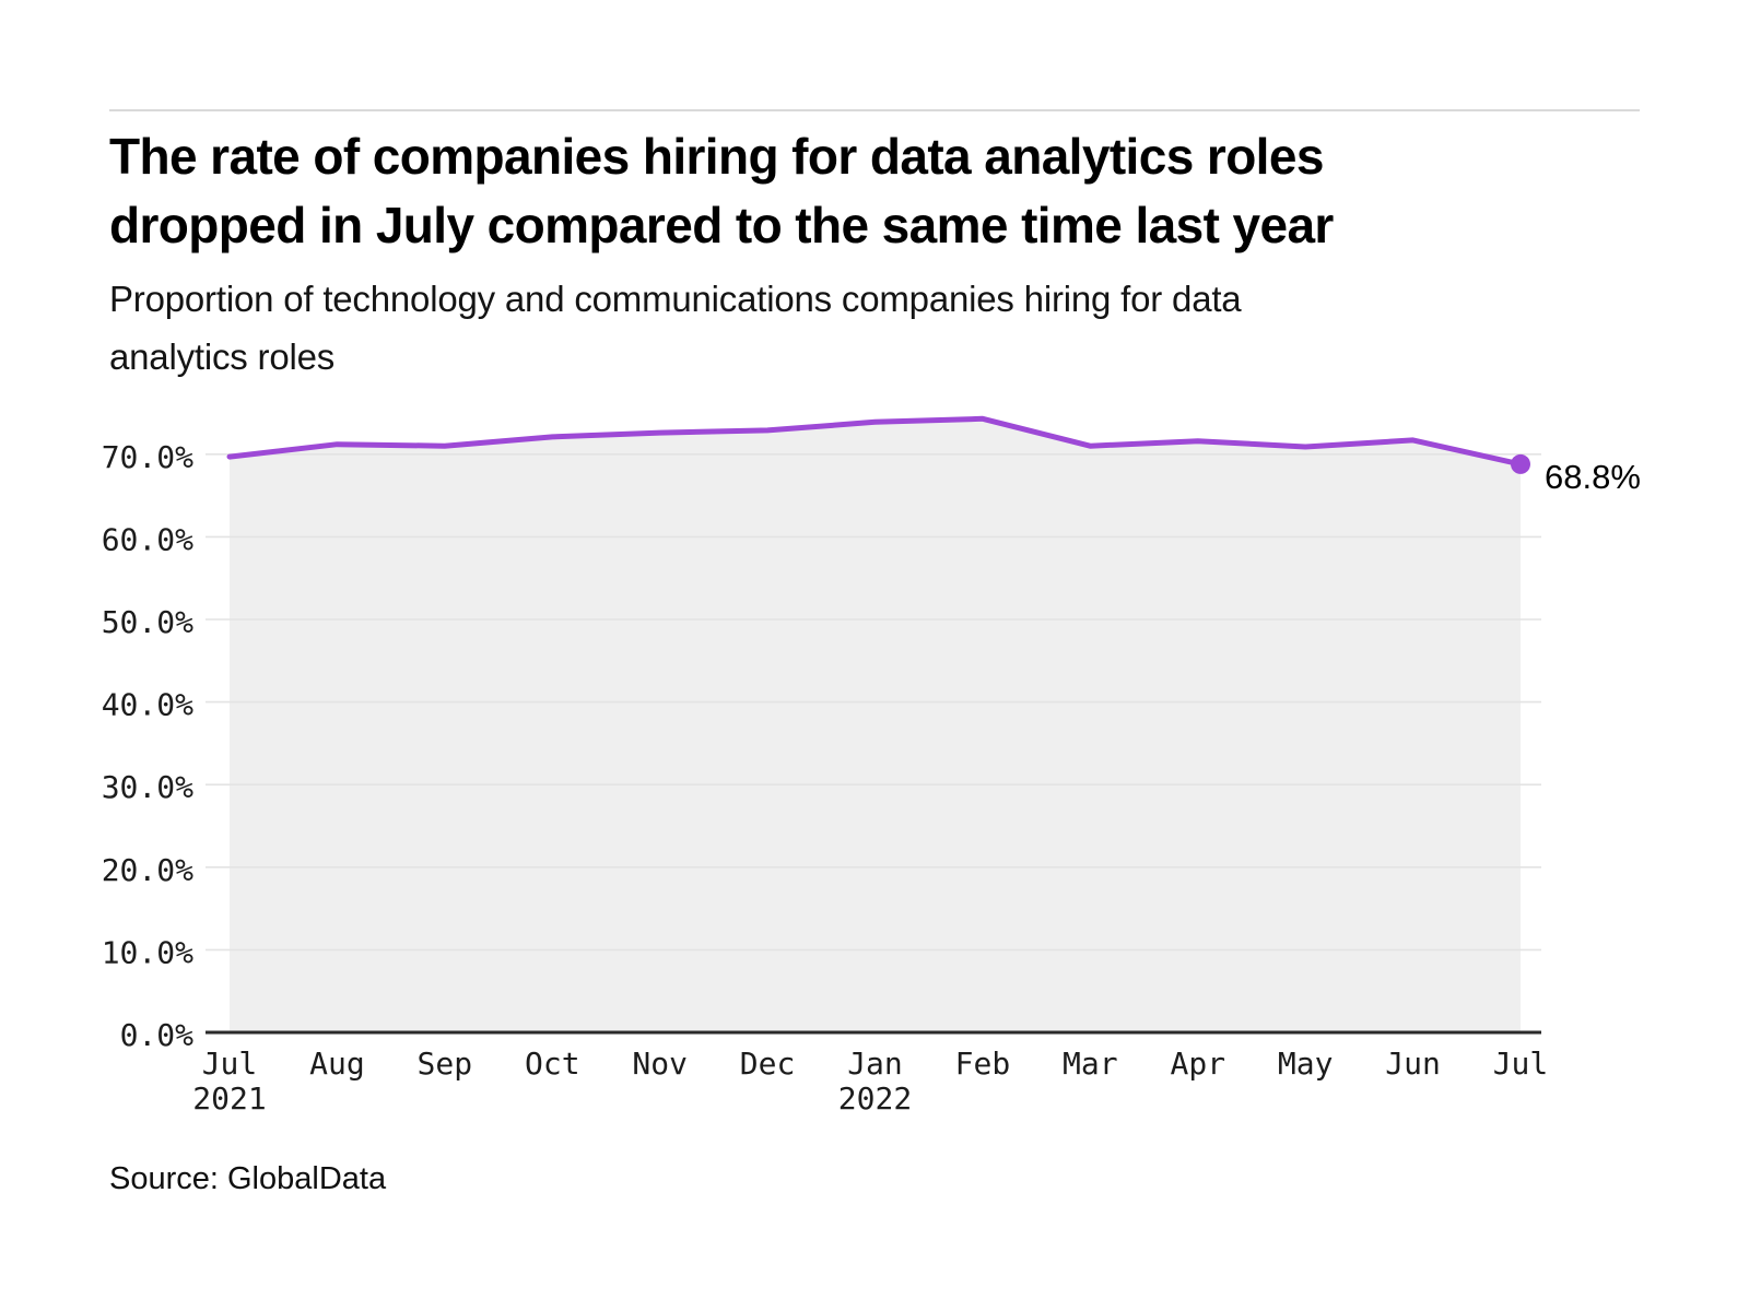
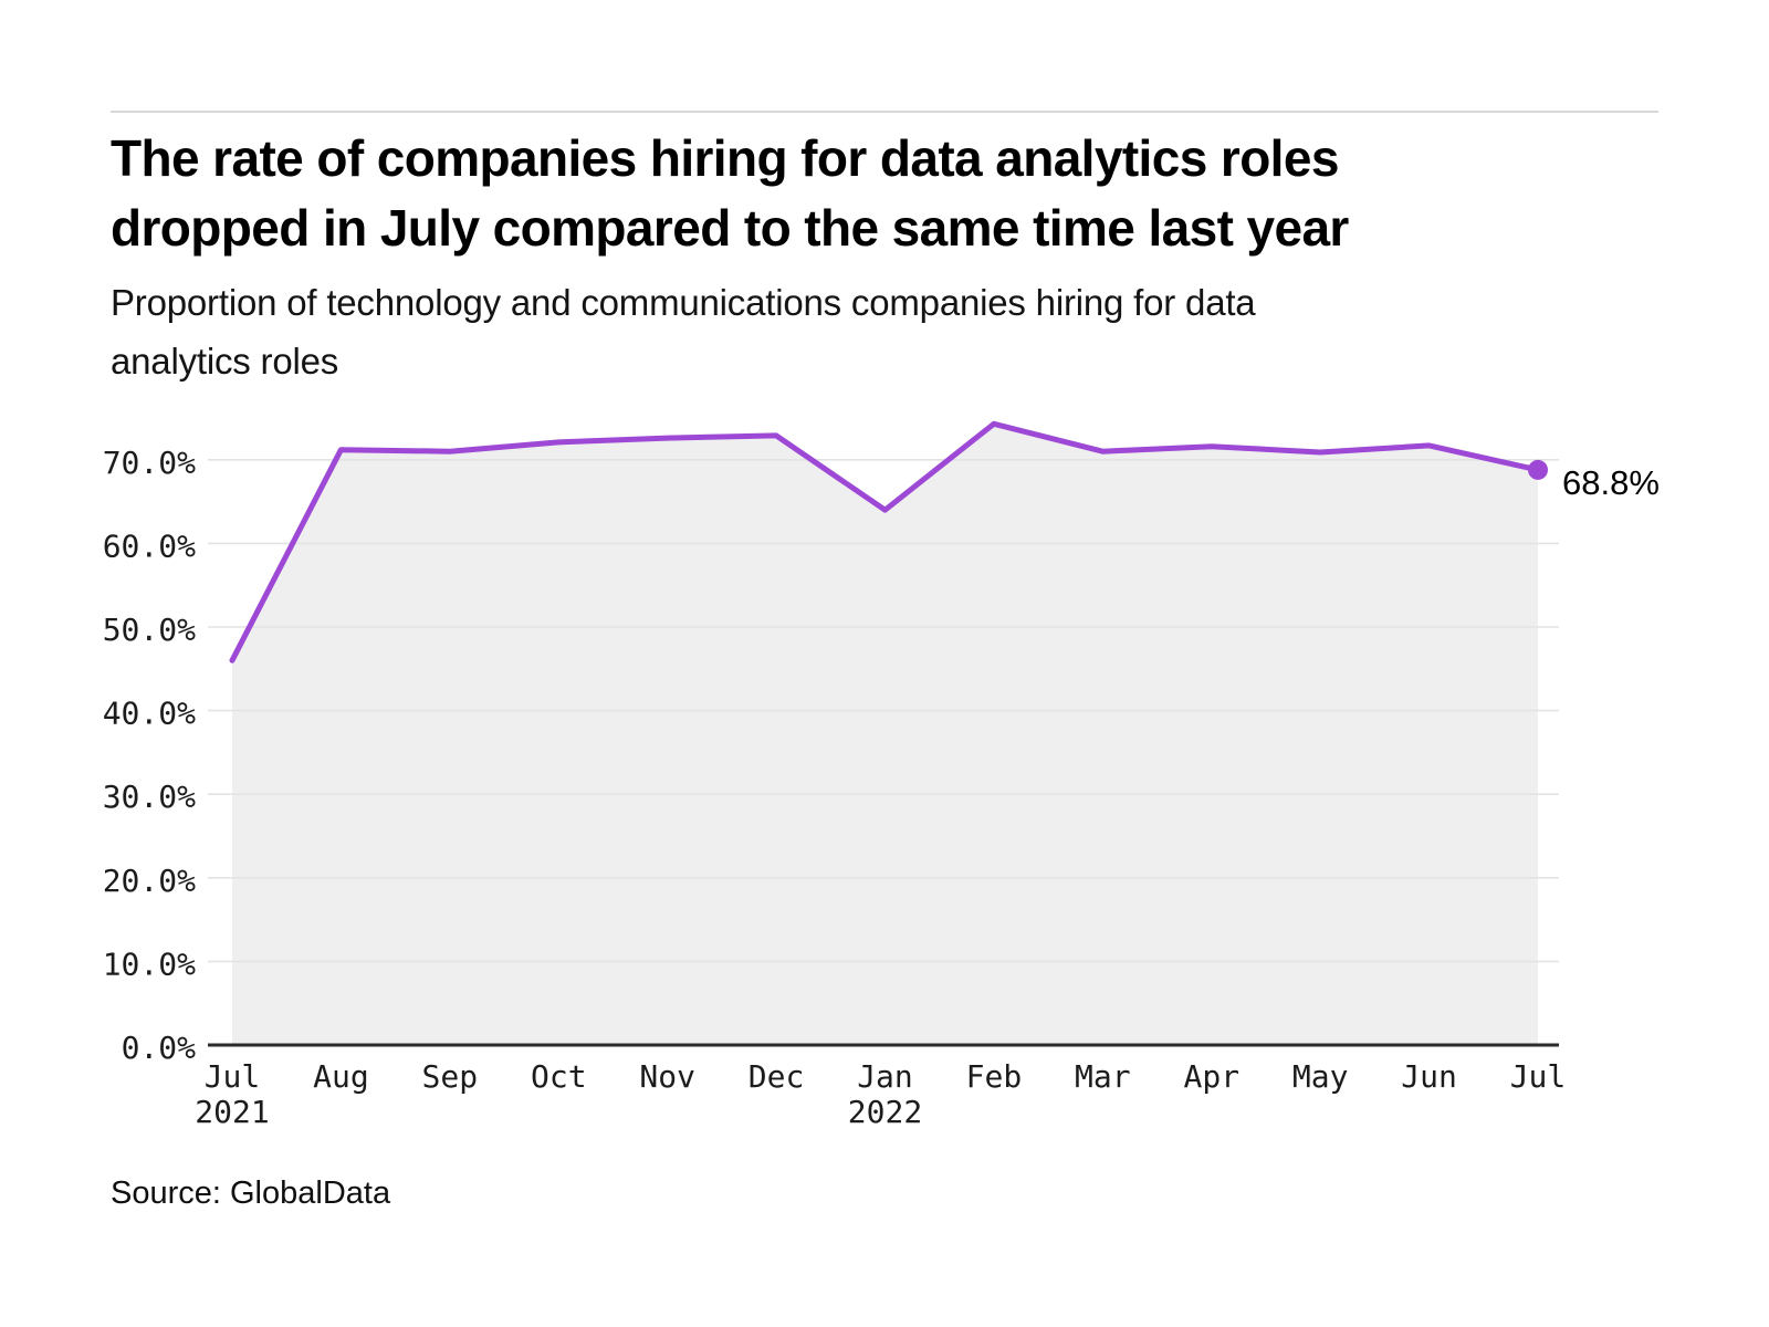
Jul 2021: 70% -> 46%
Jan 2022: 74% -> 64%
